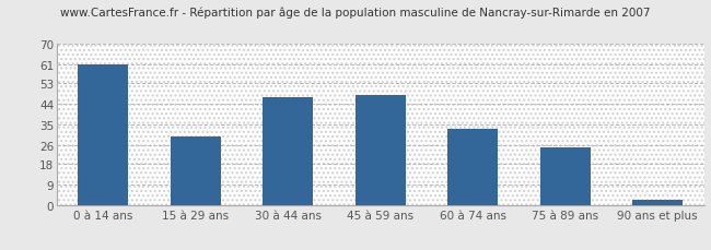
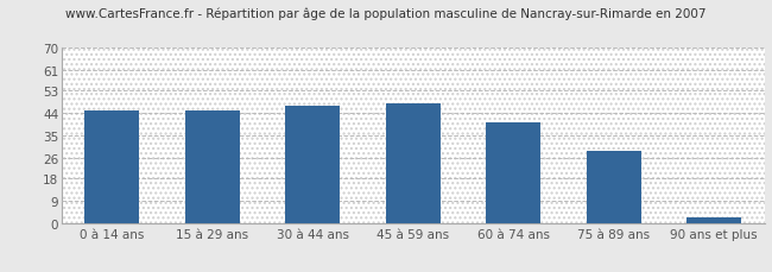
0 à 14 ans: 61 -> 45
15 à 29 ans: 30 -> 45
60 à 74 ans: 33 -> 40
75 à 89 ans: 25 -> 29
